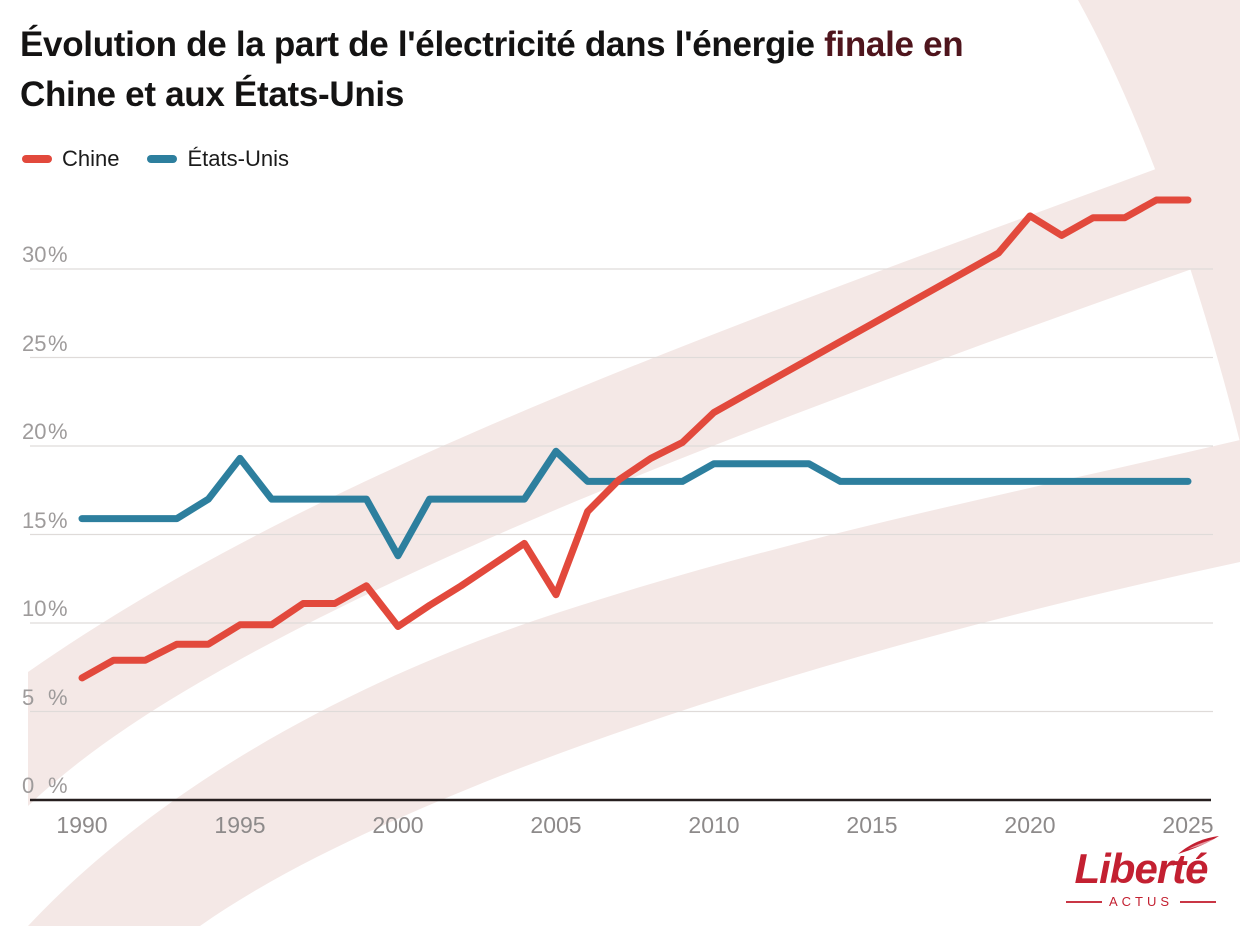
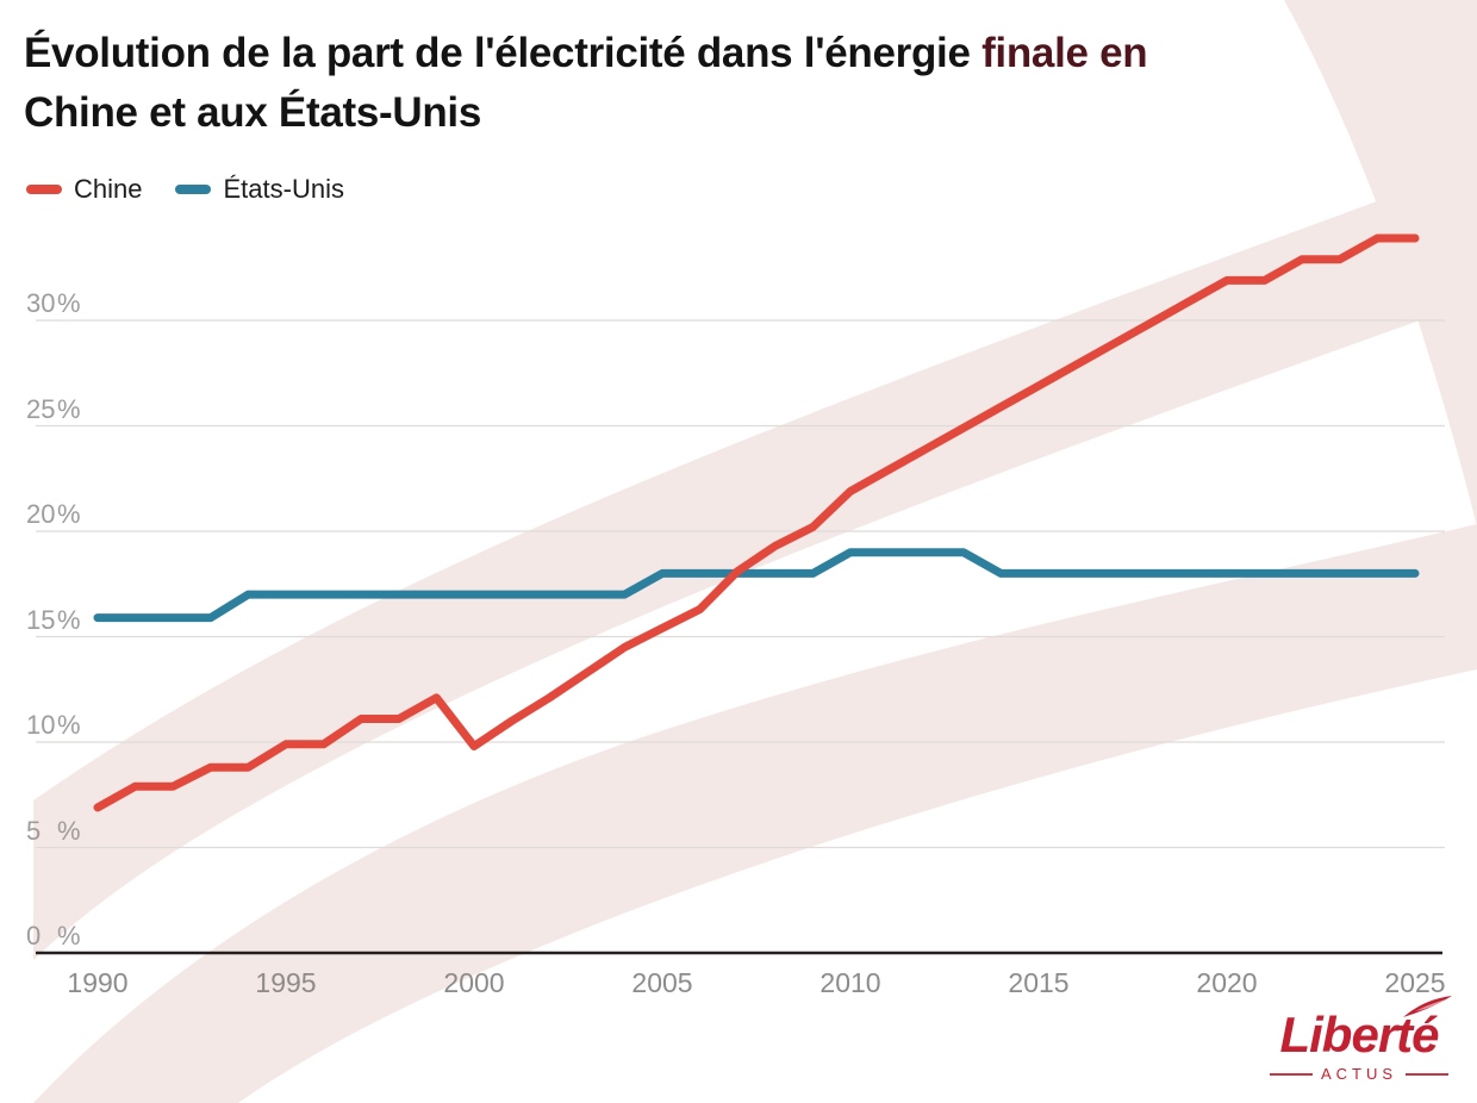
États-Unis/1995: 19.3 -> 17.0
États-Unis/2000: 13.8 -> 17.0
Chine/2005: 11.6 -> 15.4
États-Unis/2005: 19.7 -> 18.0
Chine/2020: 33.0 -> 31.9
